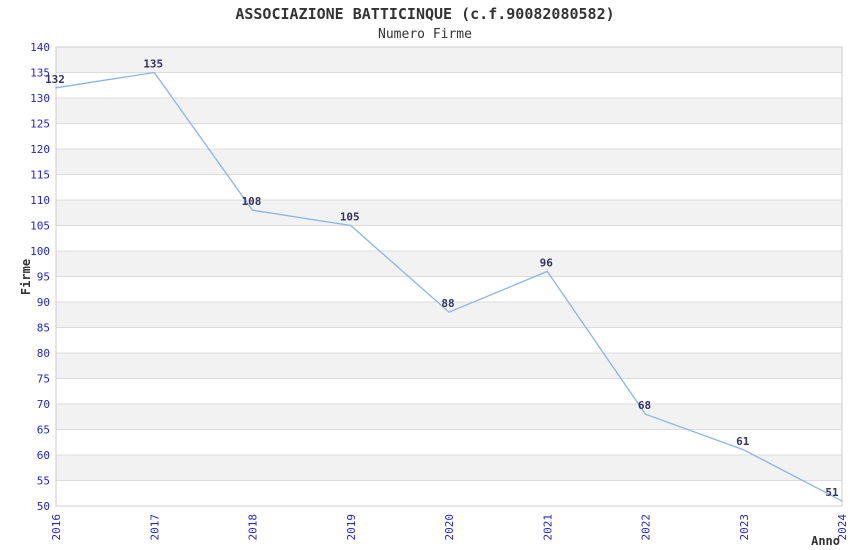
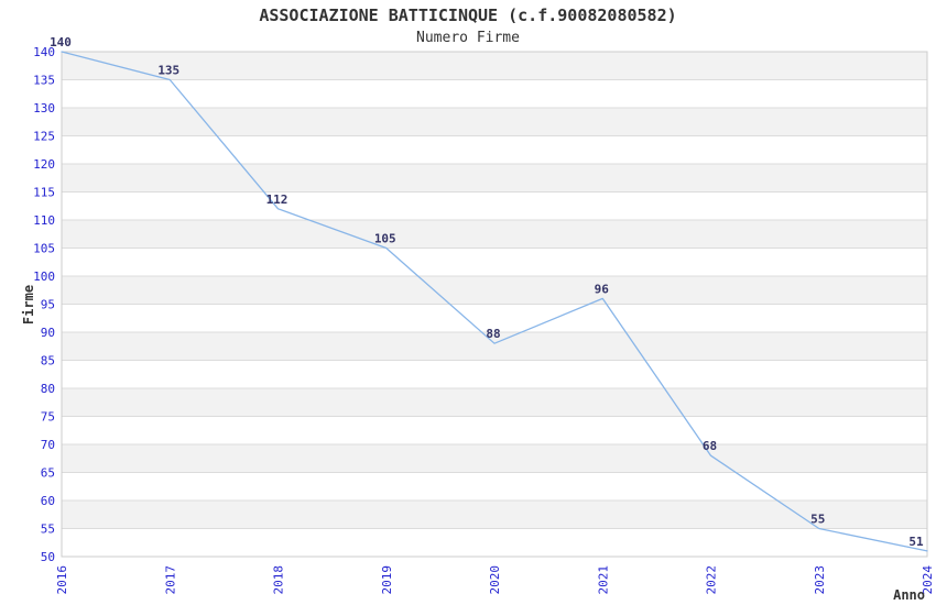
2016: 132 -> 140
2018: 108 -> 112
2023: 61 -> 55
